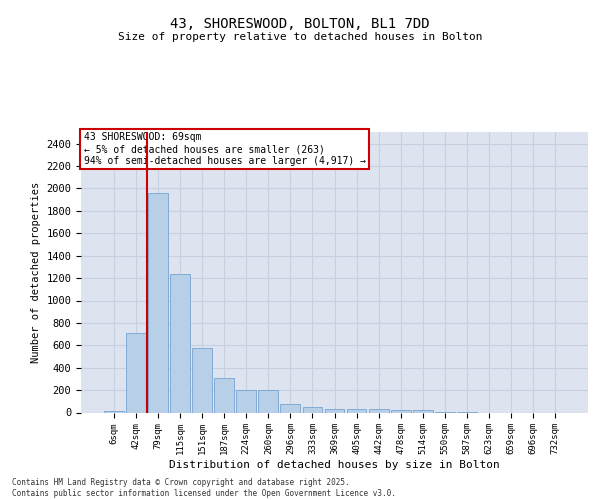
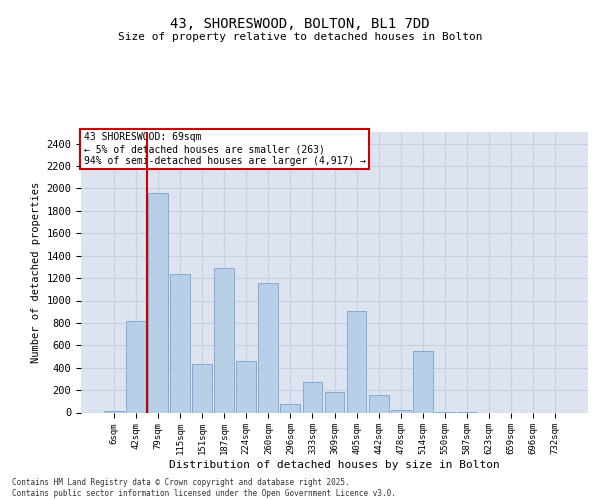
42sqm: 710 -> 820
151sqm: 580 -> 430
187sqm: 300 -> 1290
224sqm: 200 -> 460
260sqm: 200 -> 1160
333sqm: 40 -> 270
369sqm: 40 -> 180
405sqm: 40 -> 910
442sqm: 40 -> 160
514sqm: 20 -> 550
